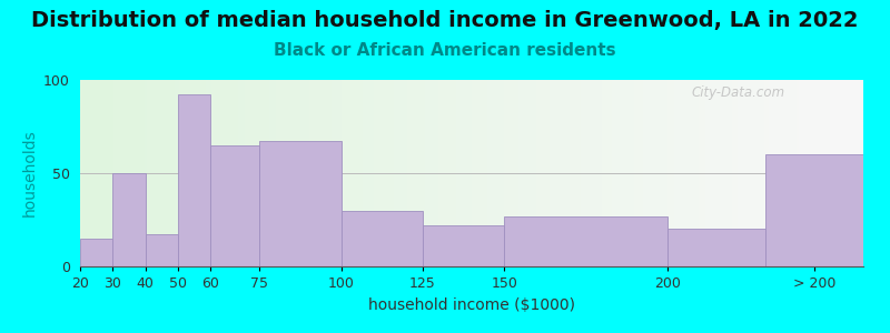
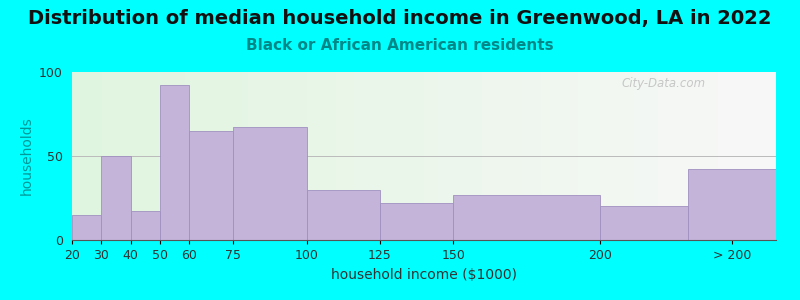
> 200: 60 -> 42
